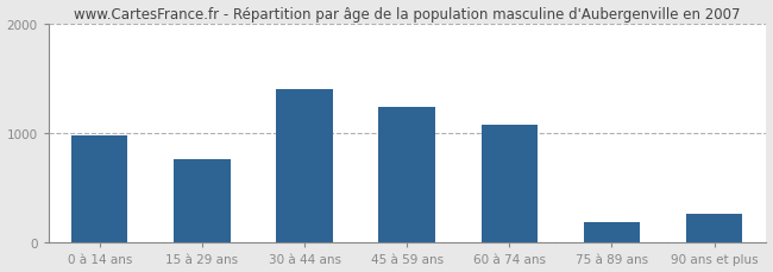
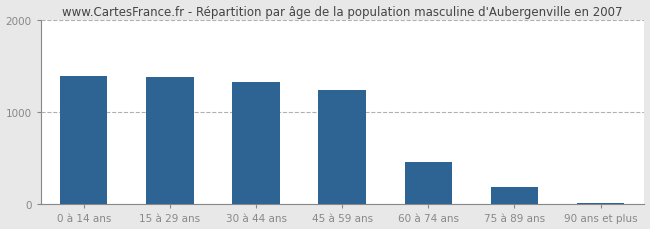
0 à 14 ans: 980 -> 1390
15 à 29 ans: 760 -> 1380
30 à 44 ans: 1400 -> 1330
60 à 74 ans: 1080 -> 460
90 ans et plus: 260 -> 20
